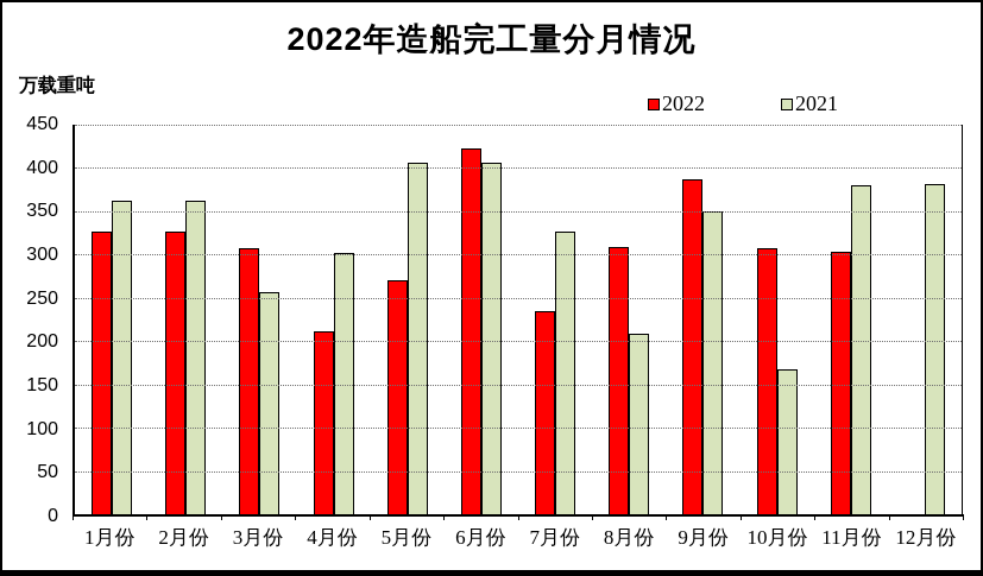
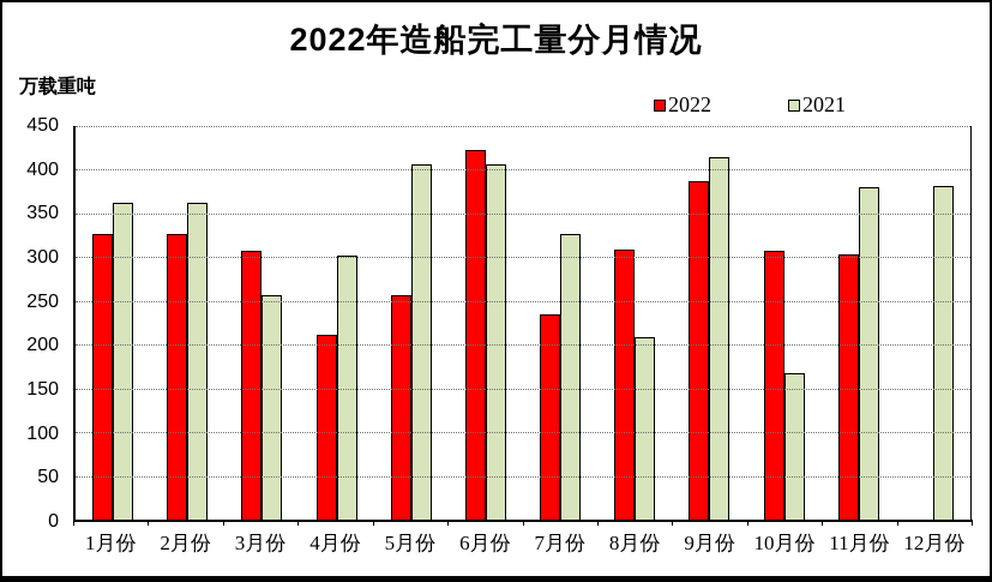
2022/5月份: 270 -> 260
2021/9月份: 350 -> 410
